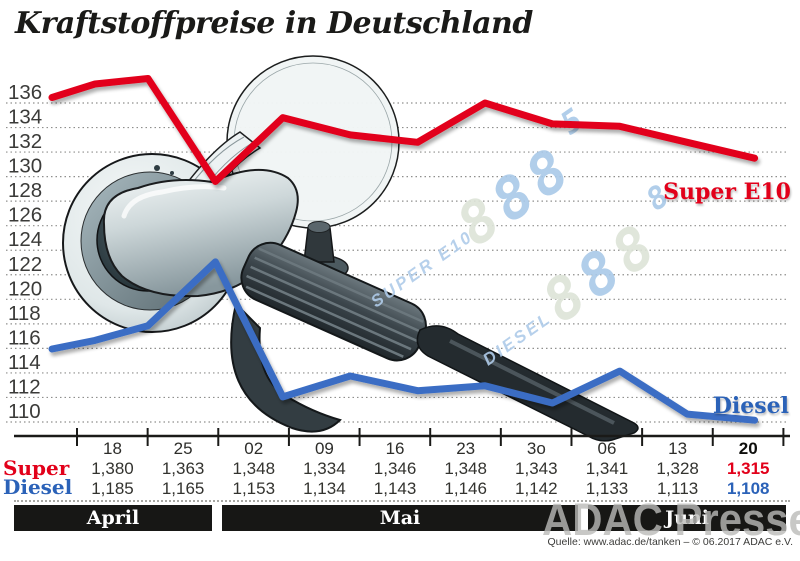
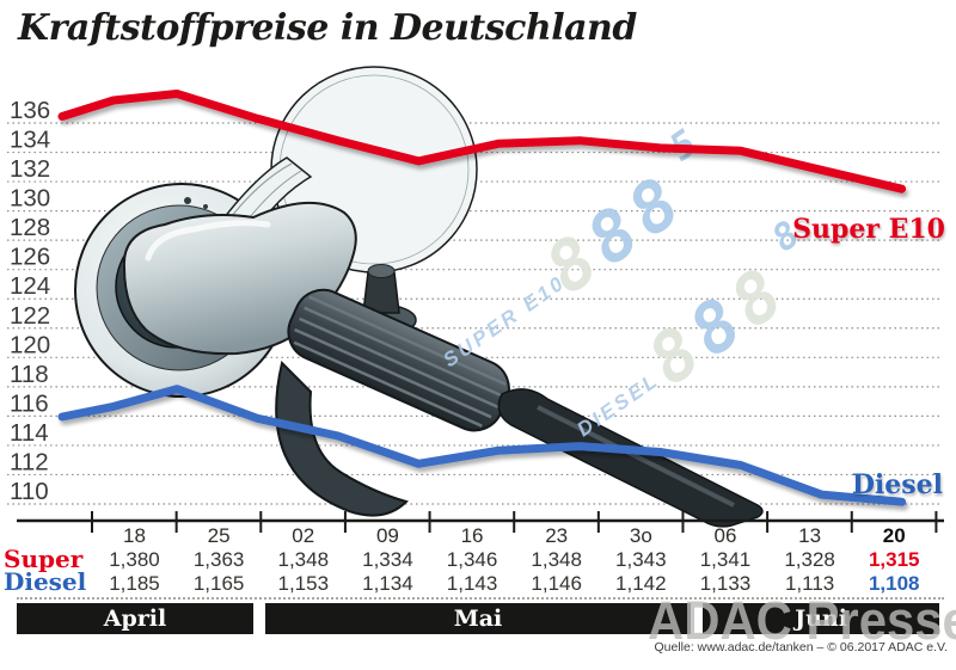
Super E10/25: 129.6 -> 136.3
Diesel/25: 123.7 -> 116.5
Diesel/02: 112.7 -> 115.3
Diesel/09: 114.4 -> 113.4
Super E10/16: 132.8 -> 134.6
Diesel/16: 113.2 -> 114.3
Super E10/23: 136.0 -> 134.8
Diesel/23: 113.6 -> 114.6
Diesel/3o: 112.2 -> 114.2
Diesel/06: 114.8 -> 113.3
